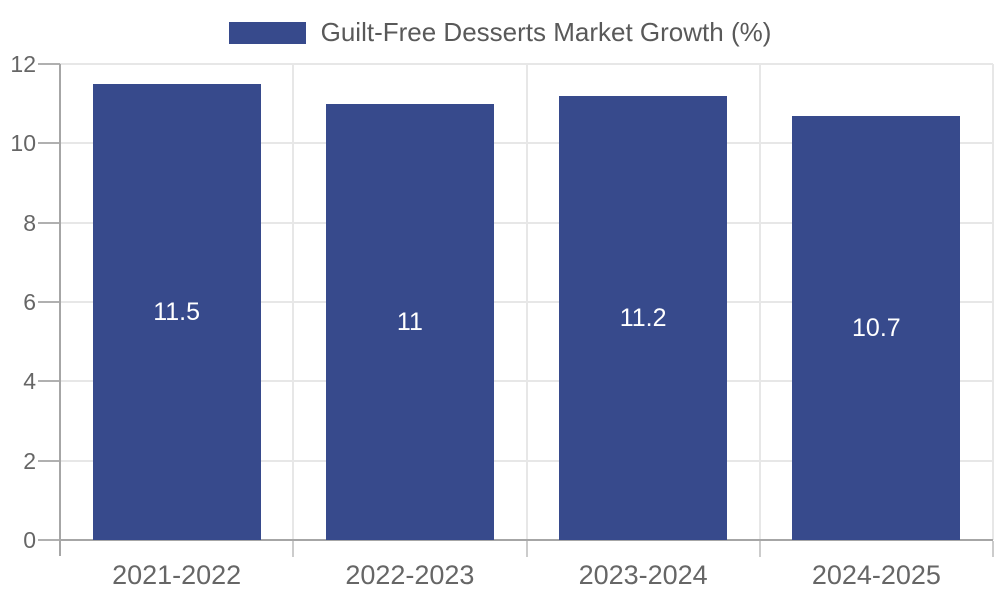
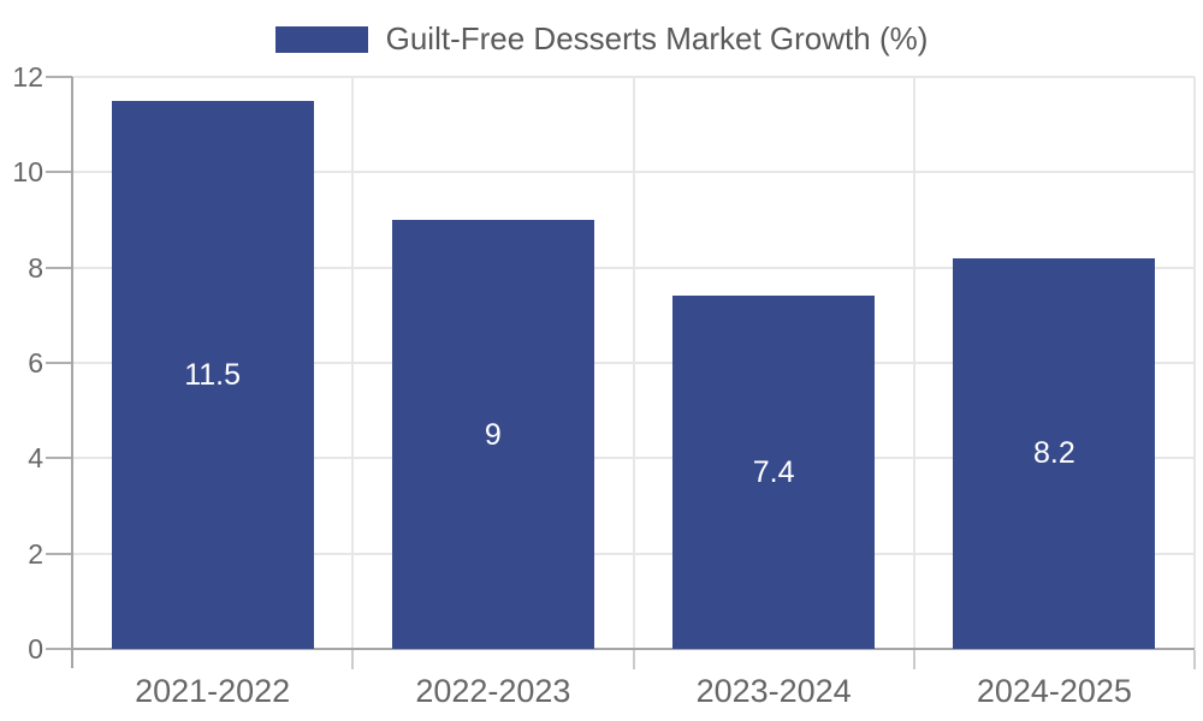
2022-2023: 11 -> 9
2023-2024: 11.2 -> 7.4
2024-2025: 10.7 -> 8.2
